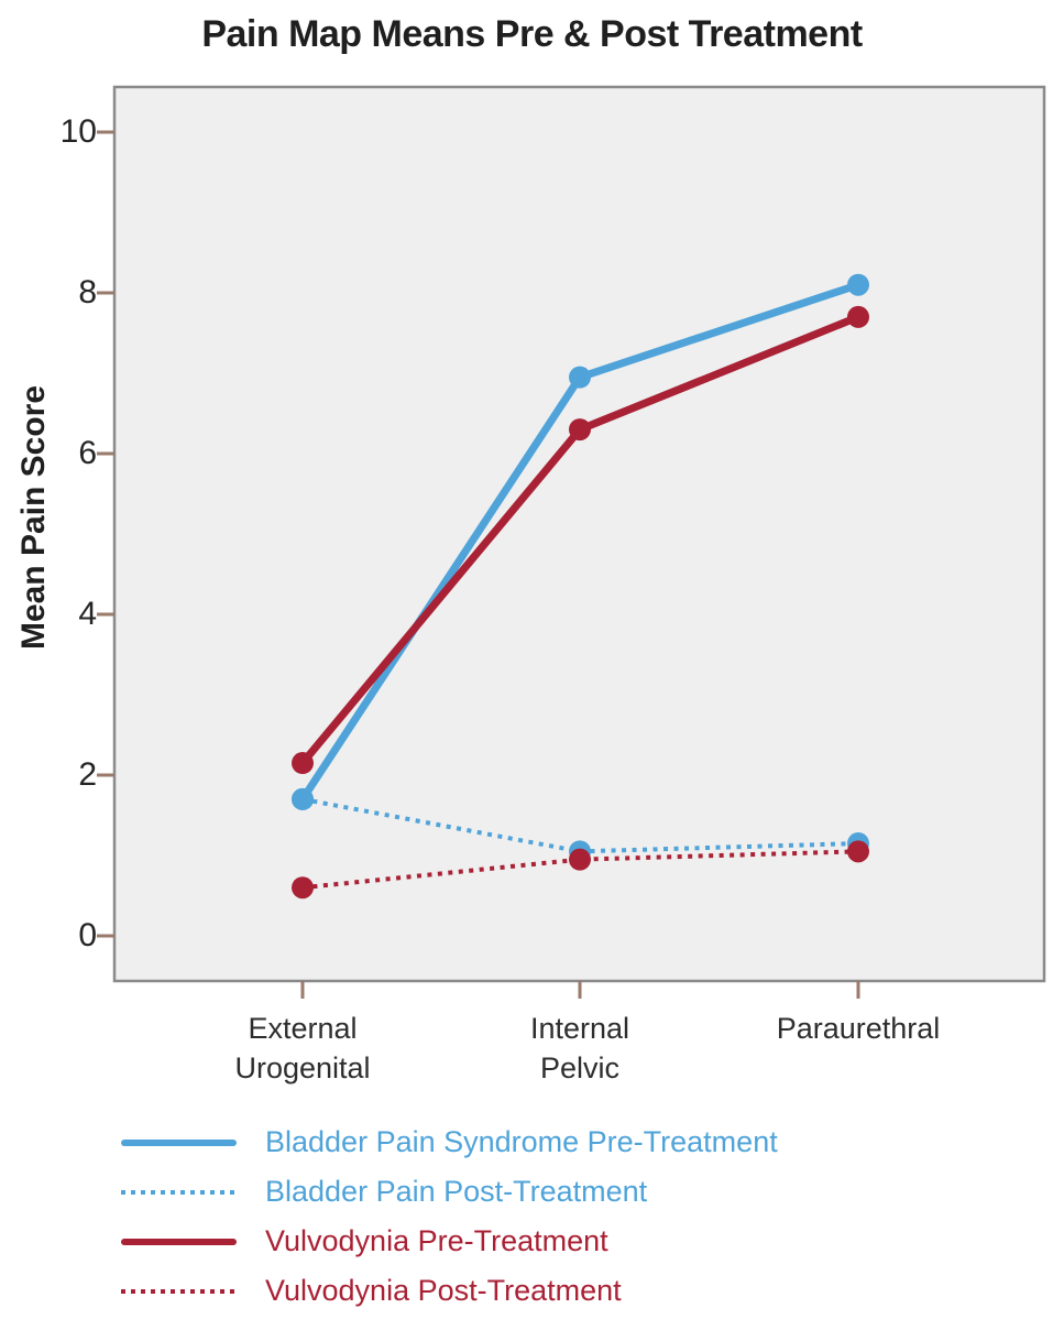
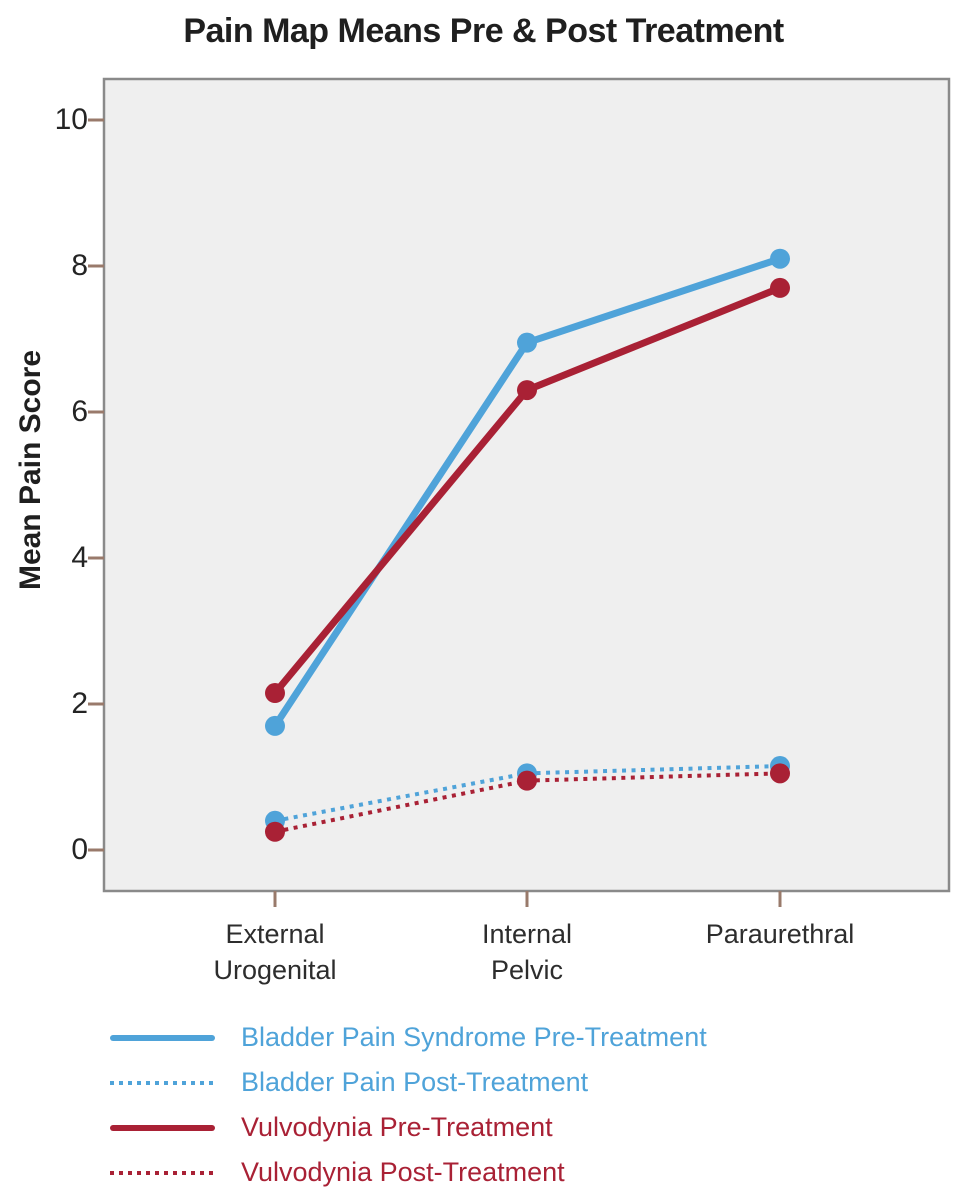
Bladder Pain Post-Treatment/External Urogenital: 1.7 -> 0.4
Vulvodynia Post-Treatment/External Urogenital: 0.6 -> 0.2
